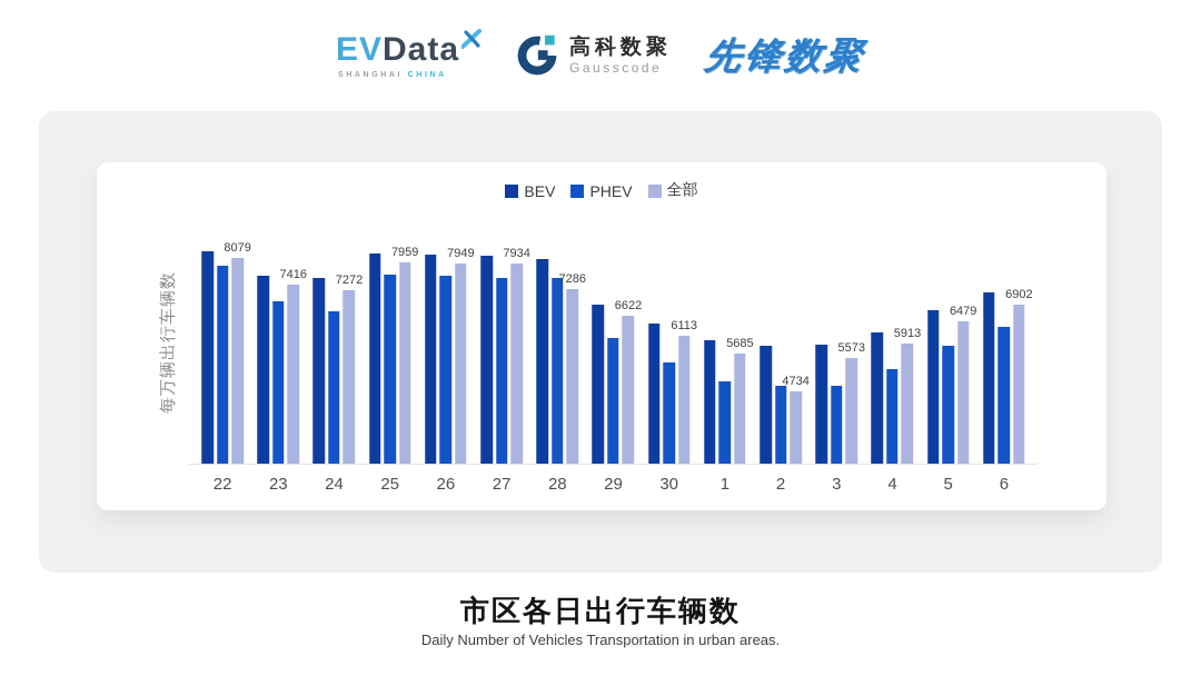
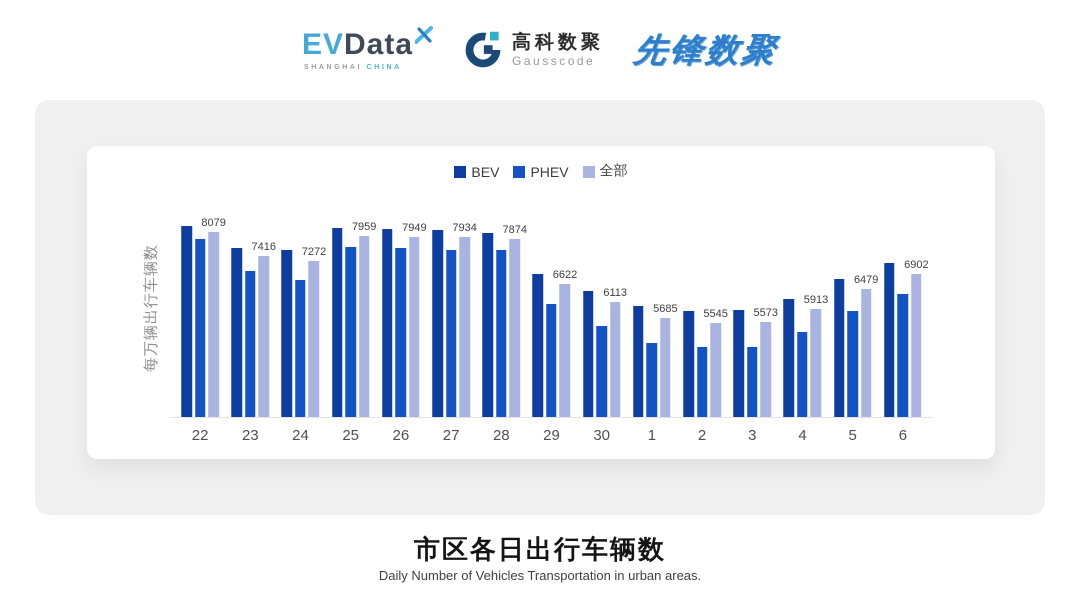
全部/28: 7286 -> 7874
全部/2: 4734 -> 5545
